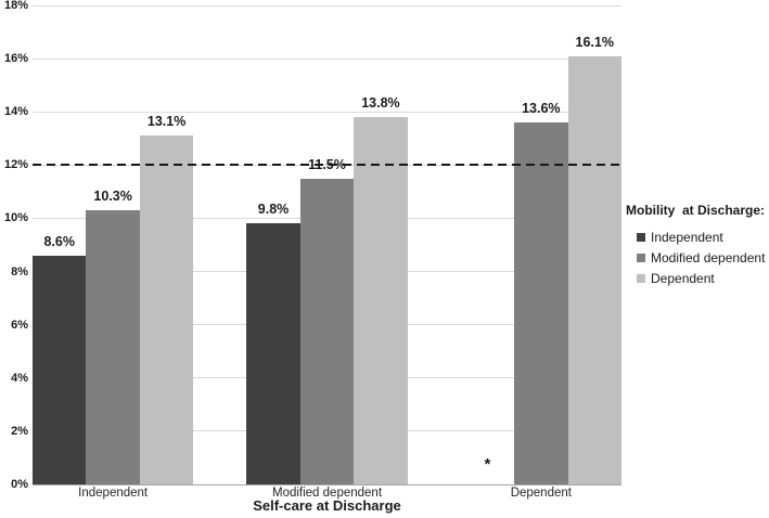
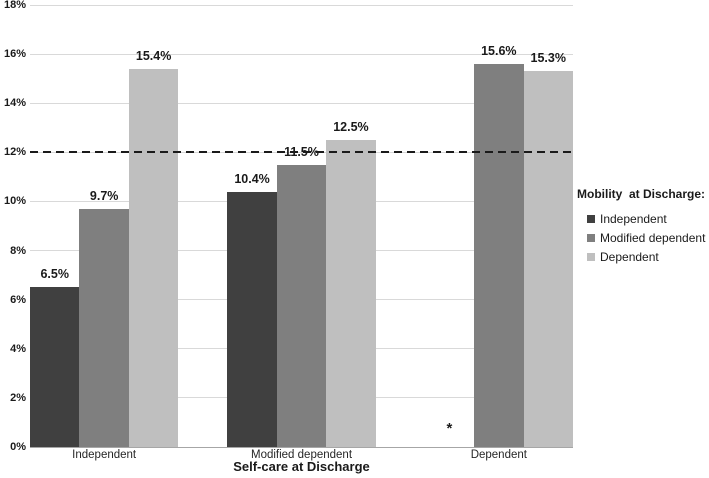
Independent/Independent: 8.6% -> 6.5%
Modified dependent/Independent: 10.3% -> 9.7%
Dependent/Independent: 13.1% -> 15.4%
Independent/Modified dependent: 9.8% -> 10.4%
Dependent/Modified dependent: 13.8% -> 12.5%
Modified dependent/Dependent: 13.6% -> 15.6%
Dependent/Dependent: 16.1% -> 15.3%
